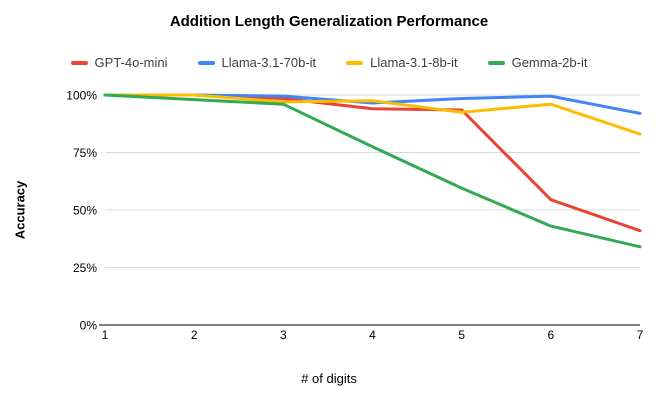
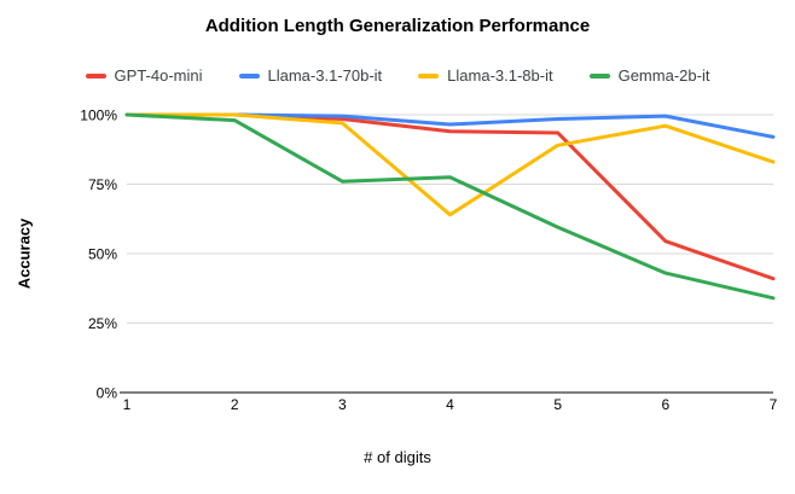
Gemma-2b-it/3: 96% -> 76%
Llama-3.1-8b-it/4: 98% -> 64%
Llama-3.1-8b-it/5: 92% -> 89%
